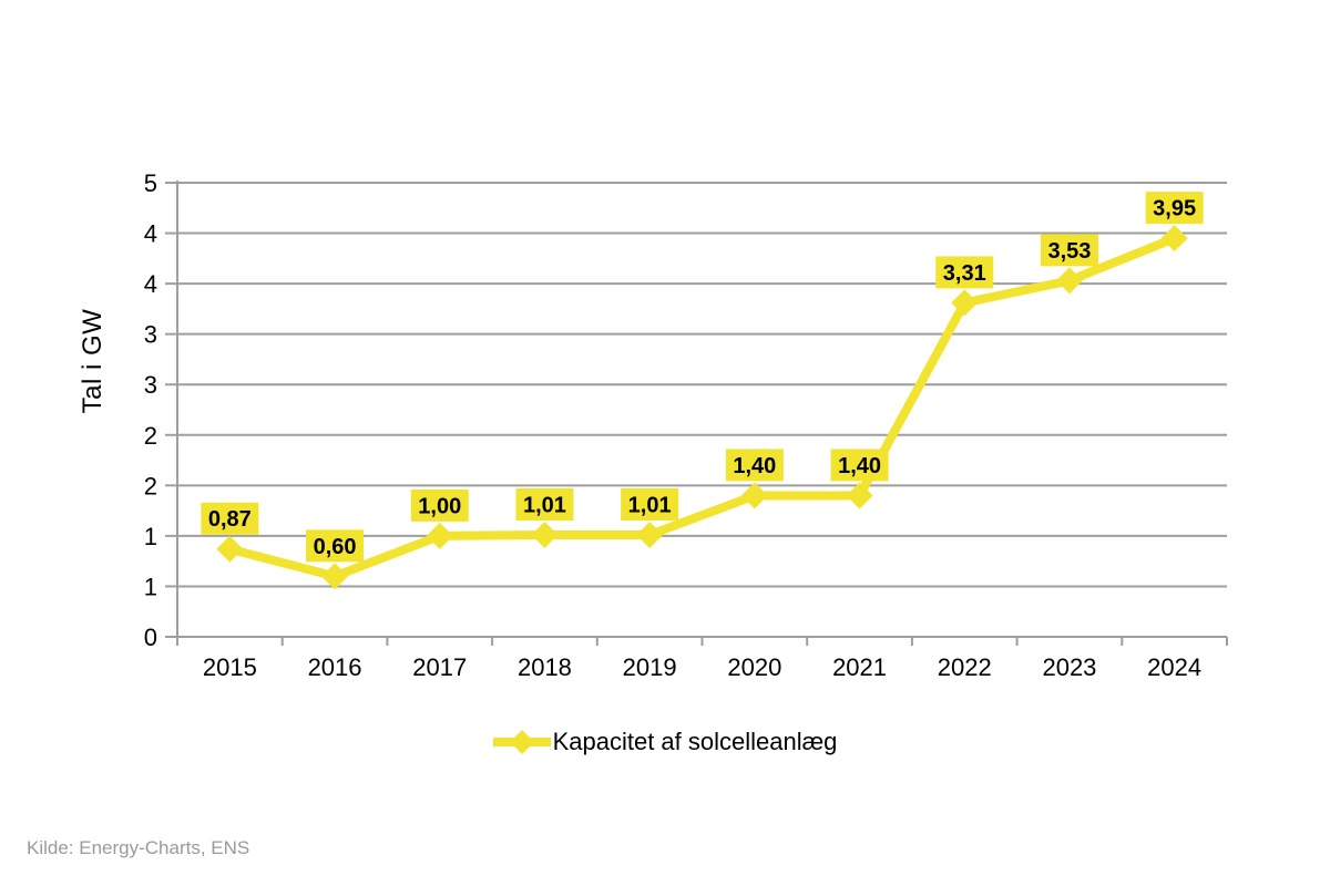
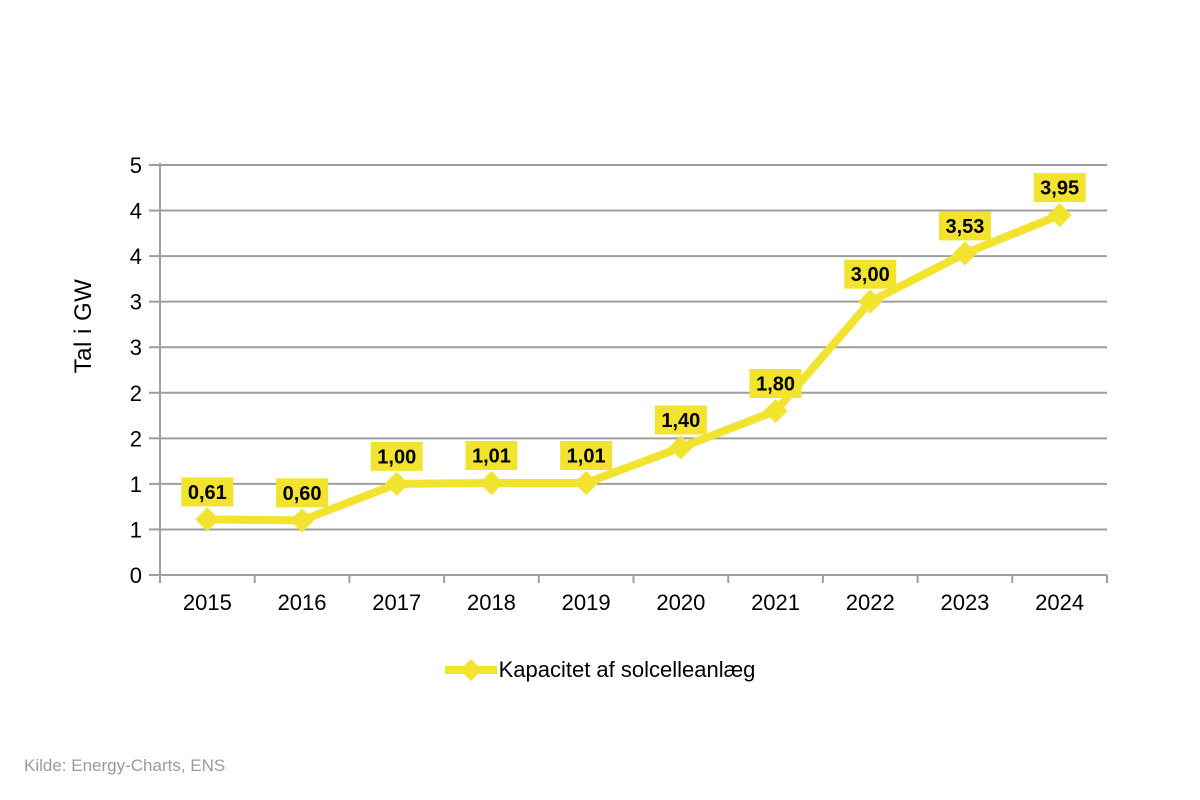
2015: 0,87 -> 0,61
2021: 1,40 -> 1,80
2022: 3,31 -> 3,00
